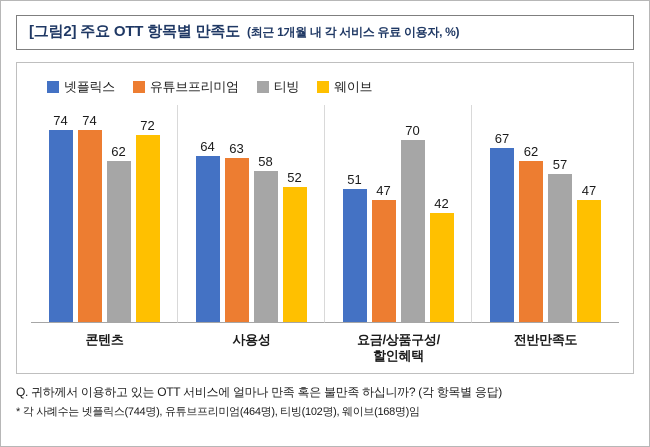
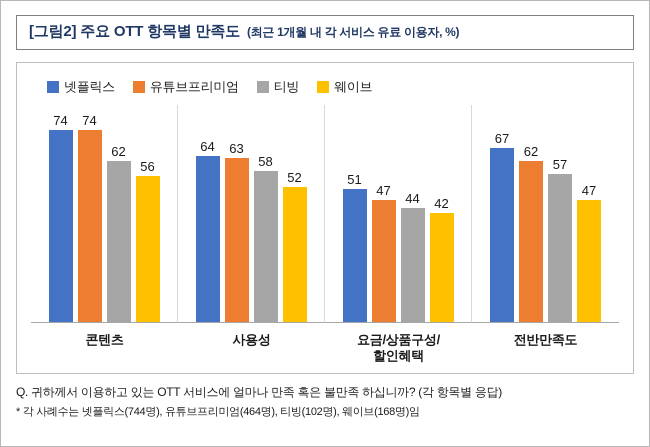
웨이브/콘텐츠: 72 -> 56
티빙/요금/상품구성/ 할인혜택: 70 -> 44
